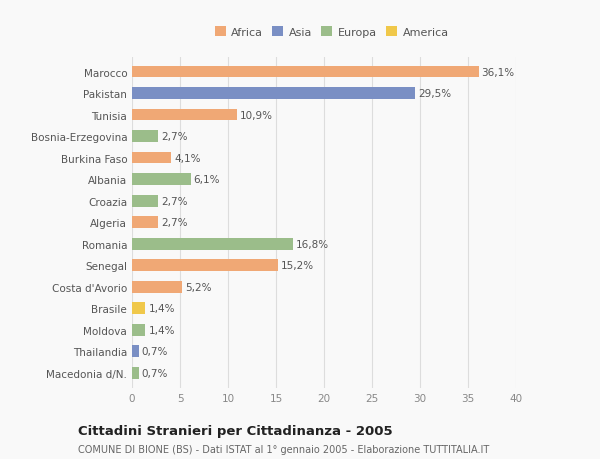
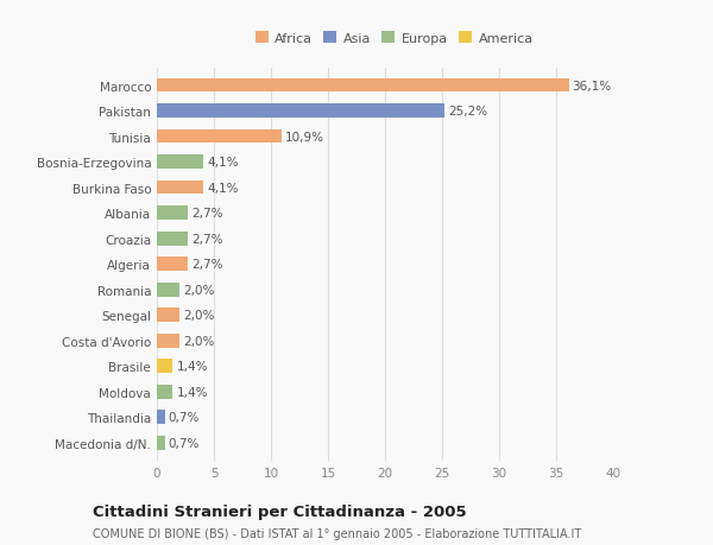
Pakistan: 29,5% -> 25,2%
Bosnia-Erzegovina: 2,7% -> 4,1%
Albania: 6,1% -> 2,7%
Romania: 16,8% -> 2,0%
Senegal: 15,2% -> 2,0%
Costa d'Avorio: 5,2% -> 2,0%
